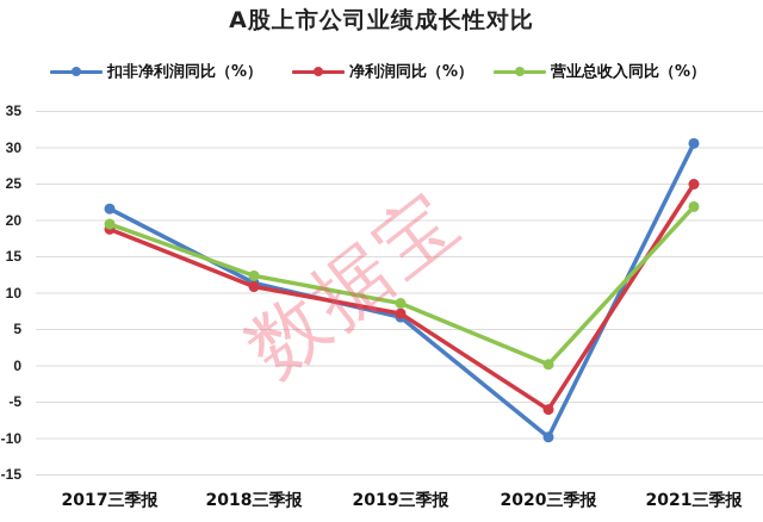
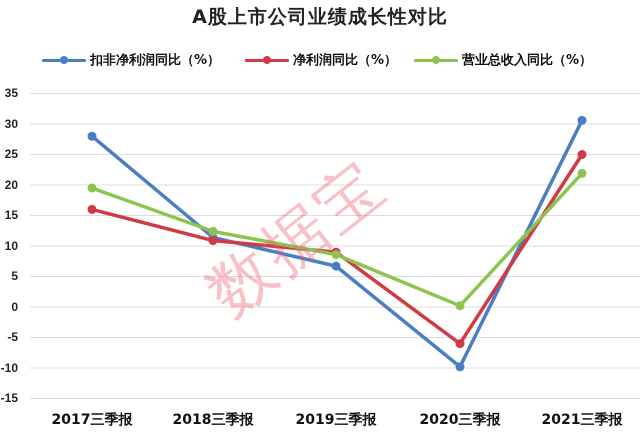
扣非净利润同比（%）/2017三季报: 22 -> 28
净利润同比（%）/2017三季报: 19 -> 16
净利润同比（%）/2019三季报: 7 -> 9
